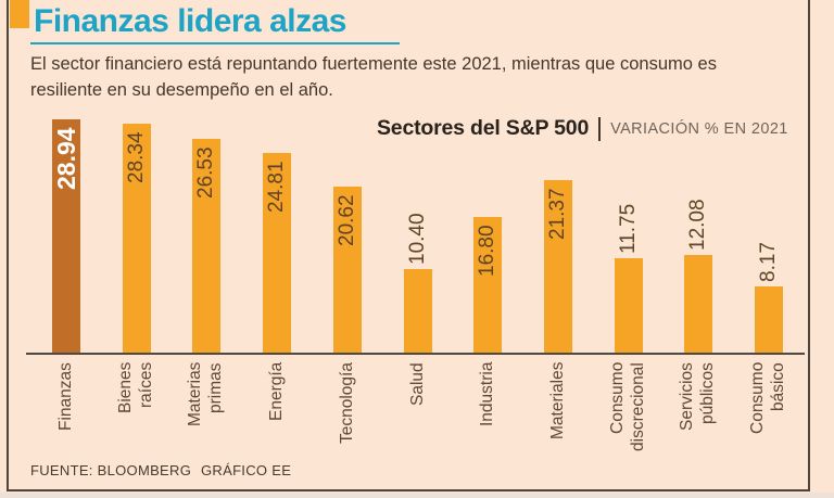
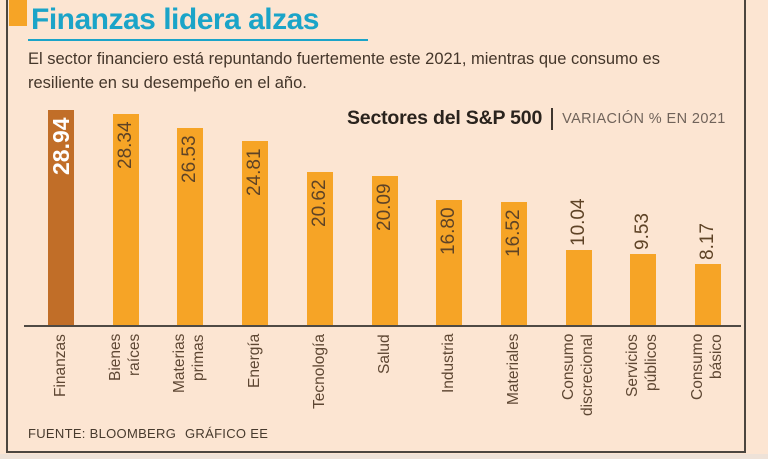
Salud: 10.40 -> 20.09
Materiales: 21.37 -> 16.52
Consumo discrecional: 11.75 -> 10.04
Servicios públicos: 12.08 -> 9.53
